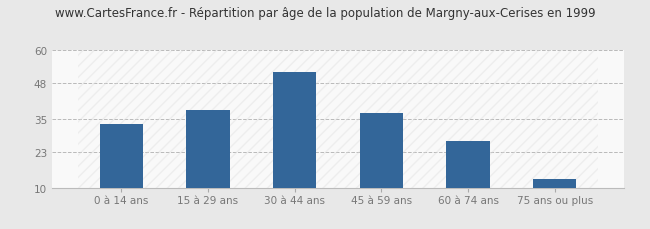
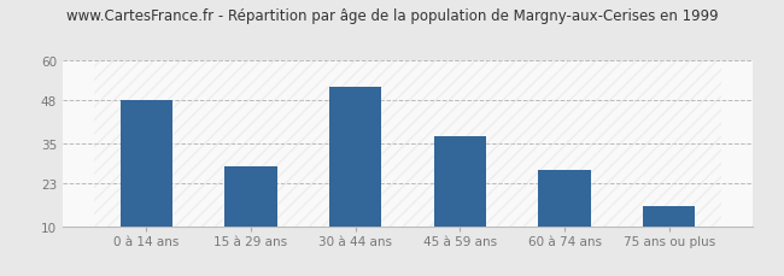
0 à 14 ans: 33 -> 48
15 à 29 ans: 38 -> 28
75 ans ou plus: 13 -> 16
